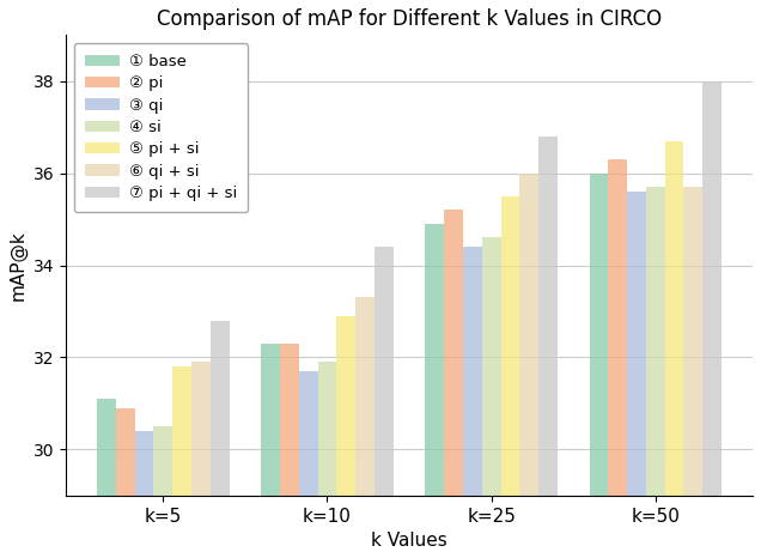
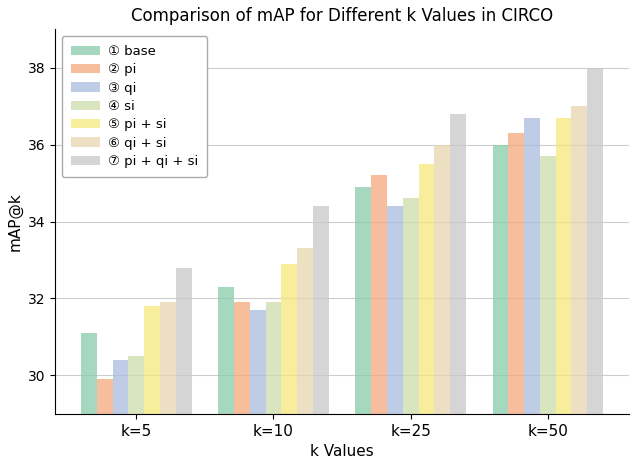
② pi/k=5: 30.9 -> 29.9
② pi/k=10: 32.3 -> 31.9
③ qi/k=50: 35.6 -> 36.7
⑥ qi + si/k=50: 35.7 -> 37.0
